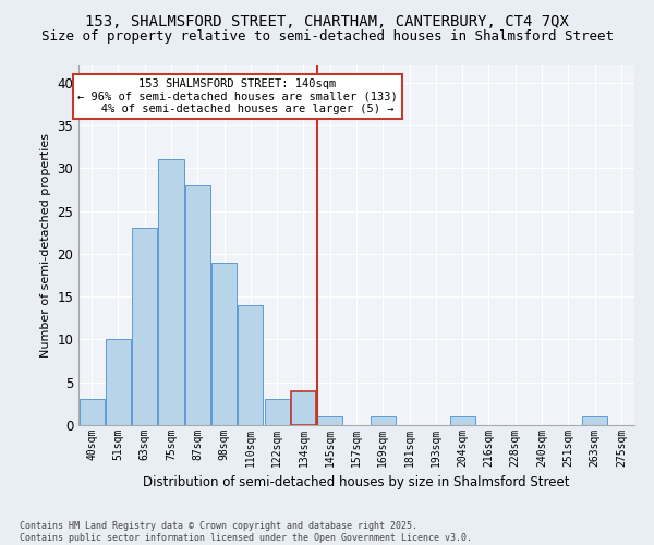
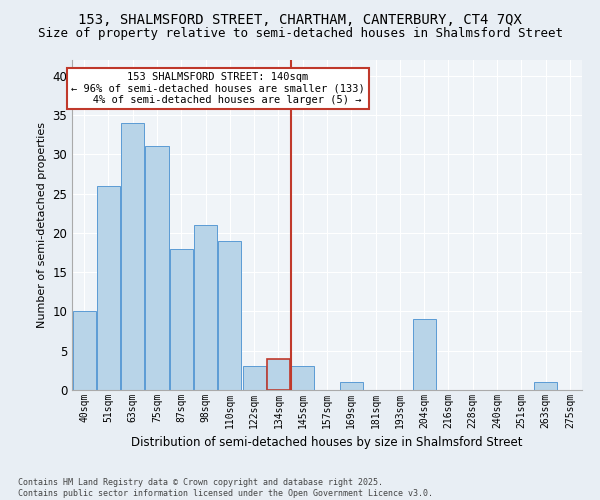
40sqm: 3 -> 10
51sqm: 10 -> 26
63sqm: 23 -> 34
87sqm: 28 -> 18
98sqm: 19 -> 21
110sqm: 14 -> 19
145sqm: 1 -> 3
204sqm: 1 -> 9
